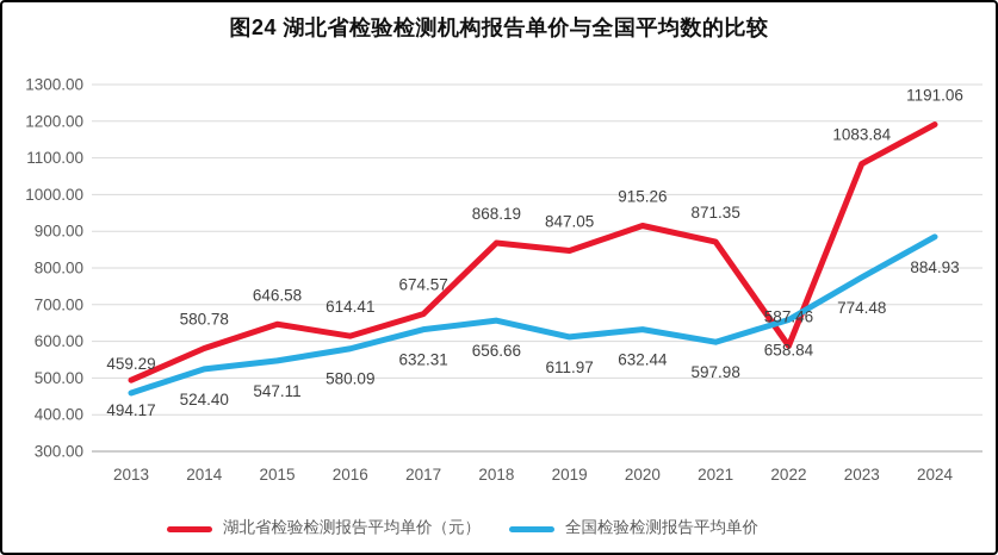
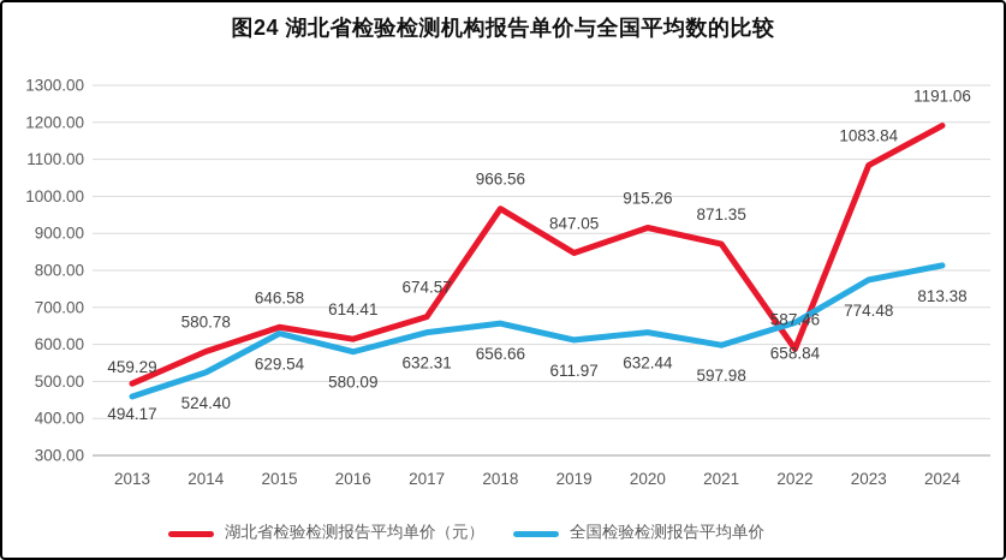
全国检验检测报告平均单价/2015: 547.11 -> 629.54
湖北省检验检测报告平均单价（元）/2018: 868.19 -> 966.56
全国检验检测报告平均单价/2024: 884.93 -> 813.38
